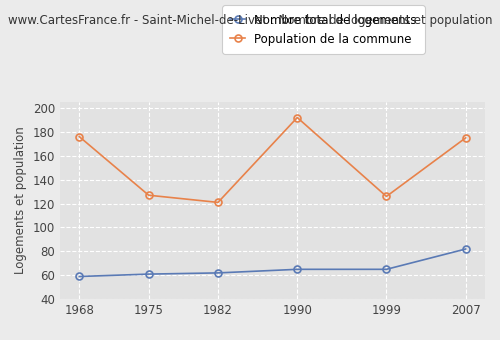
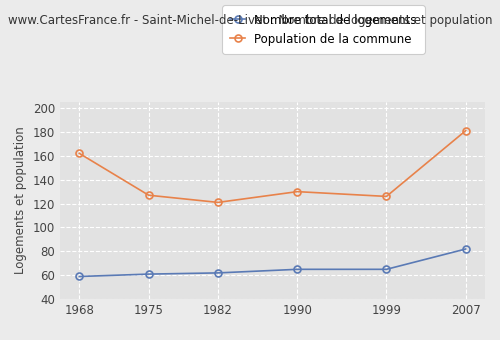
Population de la commune/1968: 176 -> 162
Population de la commune/1990: 192 -> 130
Population de la commune/2007: 175 -> 181
